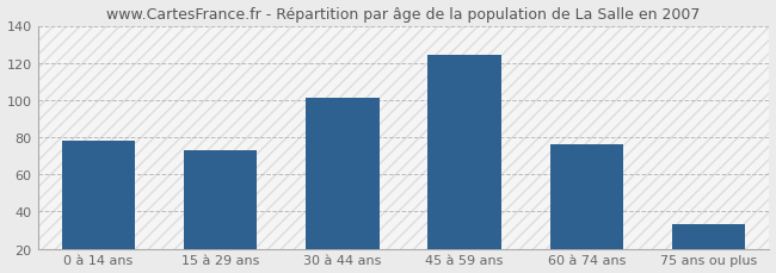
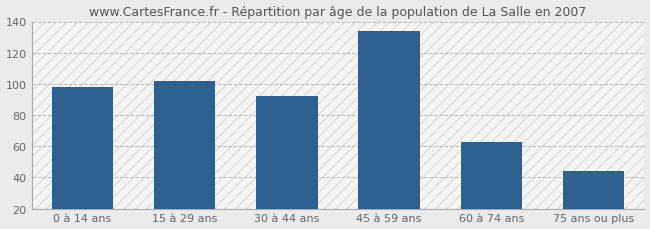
0 à 14 ans: 78 -> 98
15 à 29 ans: 73 -> 102
30 à 44 ans: 101 -> 92
45 à 59 ans: 124 -> 134
60 à 74 ans: 76 -> 63
75 ans ou plus: 33 -> 44
